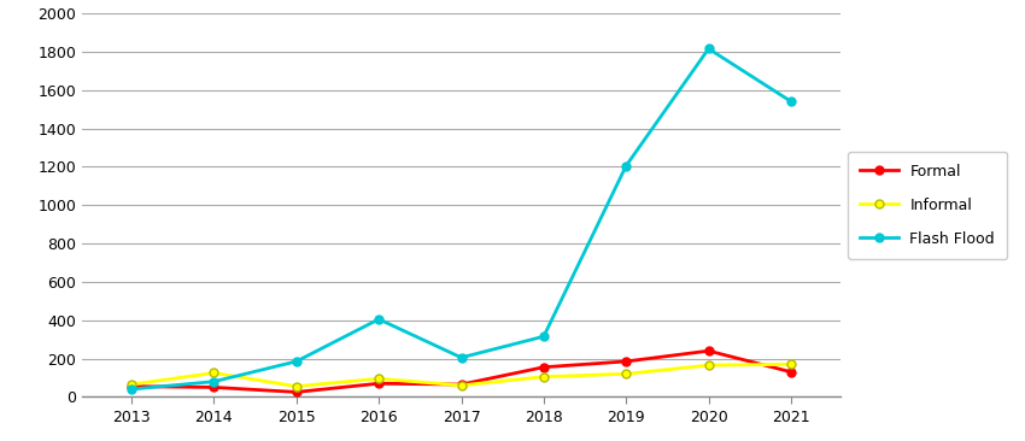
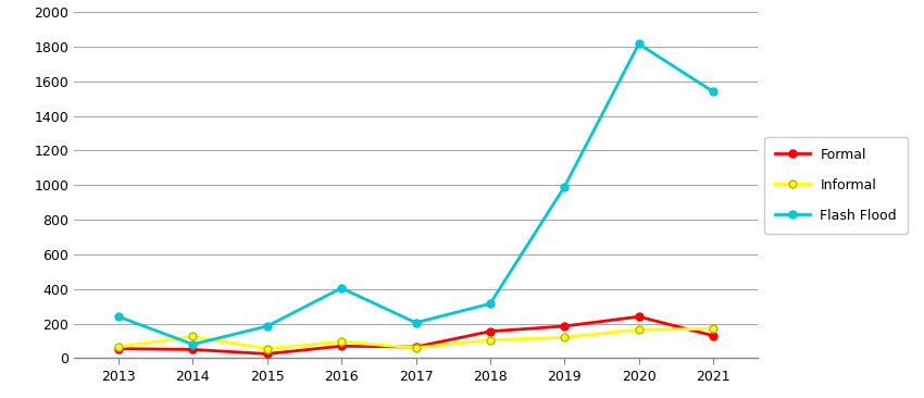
Flash Flood/2013: 40 -> 240
Flash Flood/2019: 1200 -> 990
